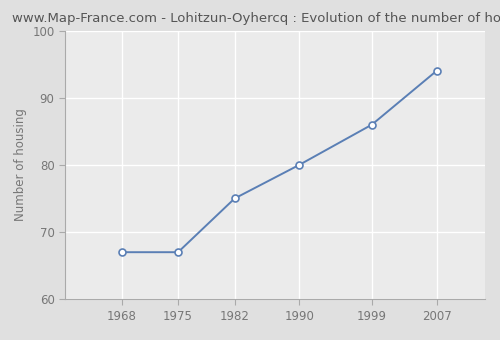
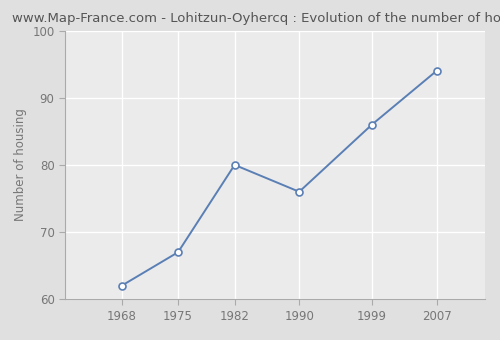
1968: 67 -> 62
1982: 75 -> 80
1990: 80 -> 76
